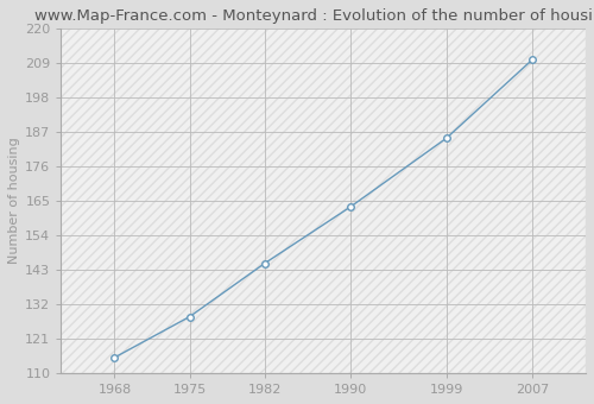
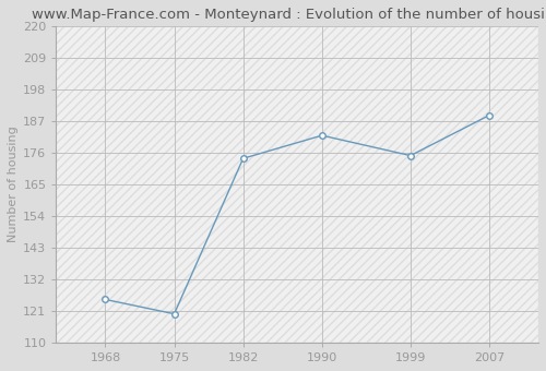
1968: 115 -> 125
1975: 128 -> 120
1982: 145 -> 174
1990: 163 -> 182
1999: 185 -> 175
2007: 210 -> 189
